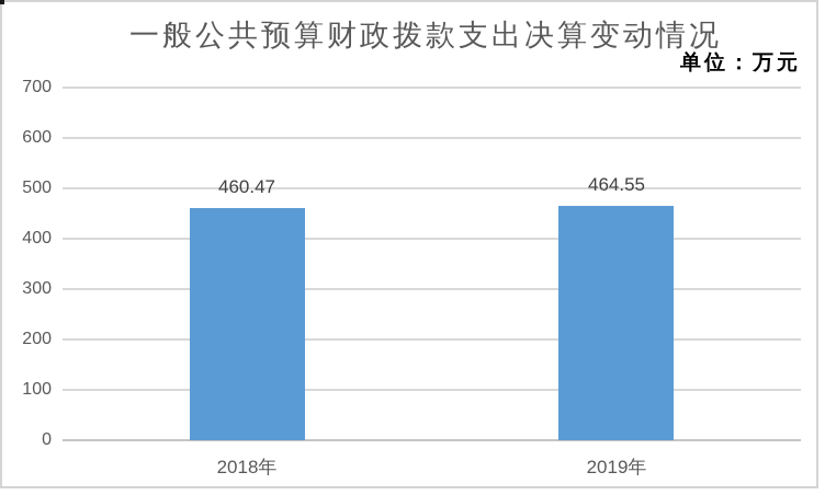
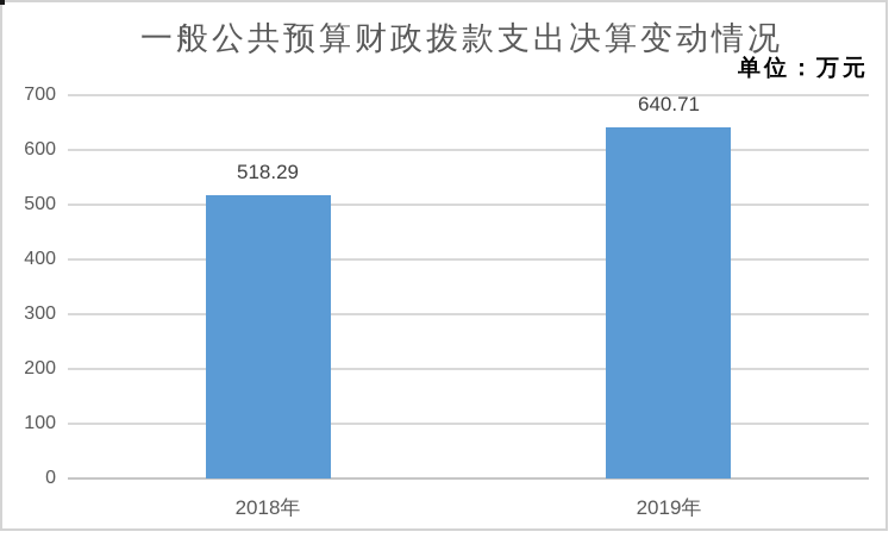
2018年: 460.47 -> 518.29
2019年: 464.55 -> 640.71
